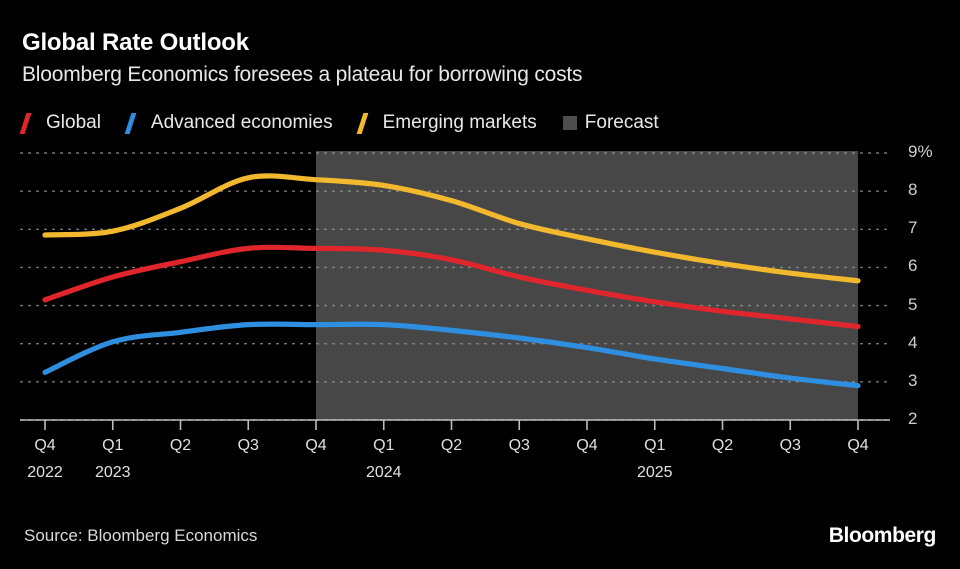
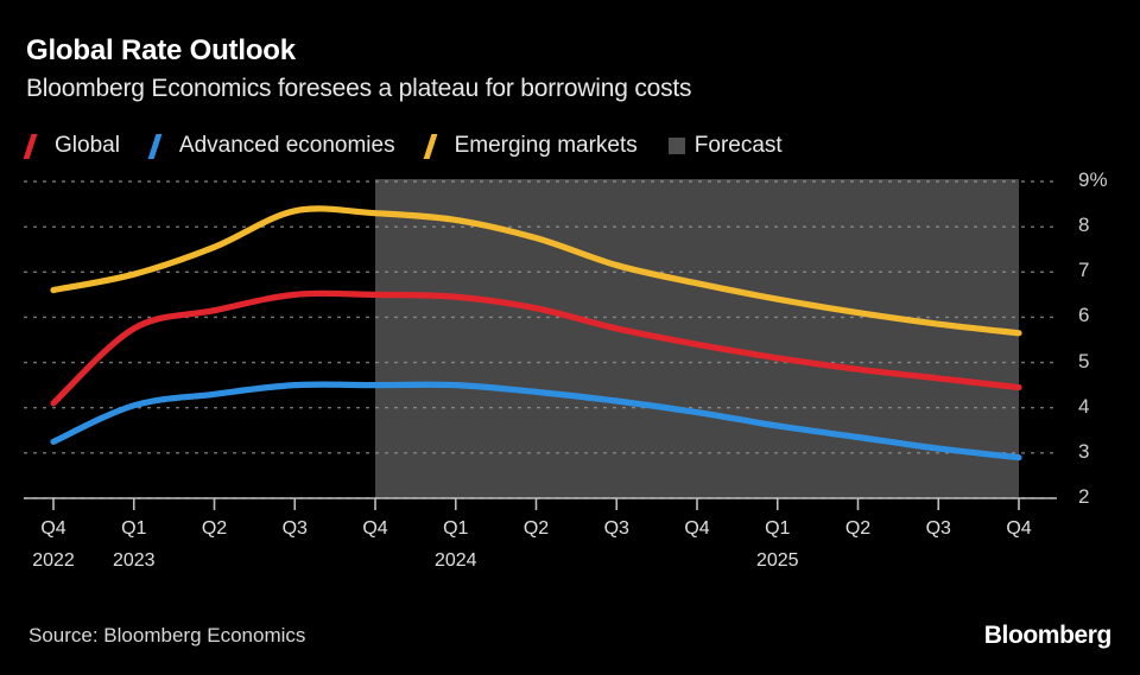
Global/Q4 2022: 5.2% -> 4.1%
Emerging markets/Q4 2022: 6.8% -> 6.6%
